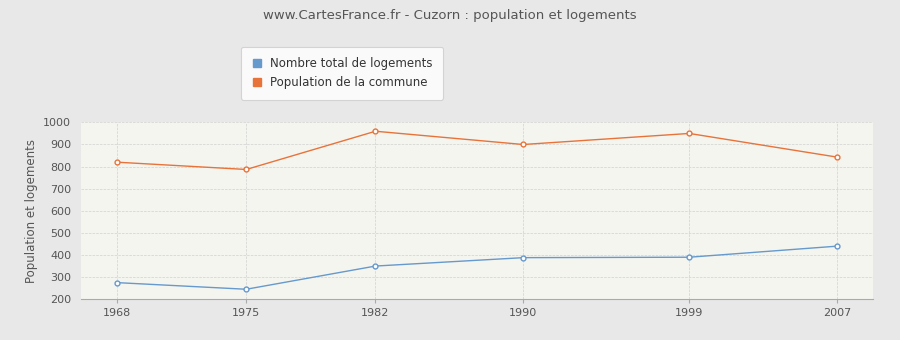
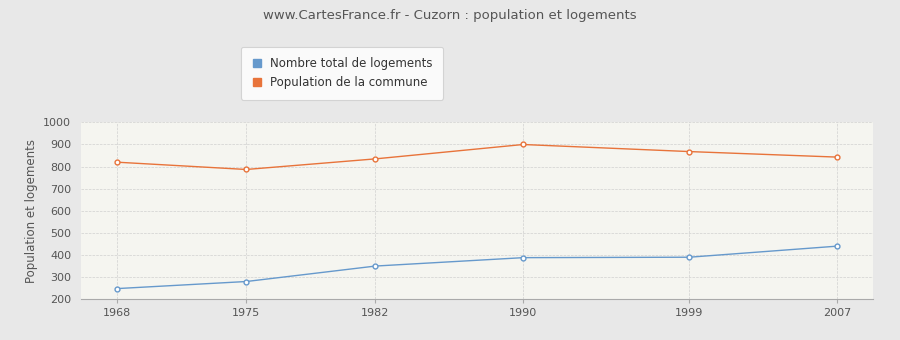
Nombre total de logements/1968: 275 -> 248
Nombre total de logements/1975: 245 -> 280
Population de la commune/1982: 960 -> 835
Population de la commune/1999: 950 -> 868
